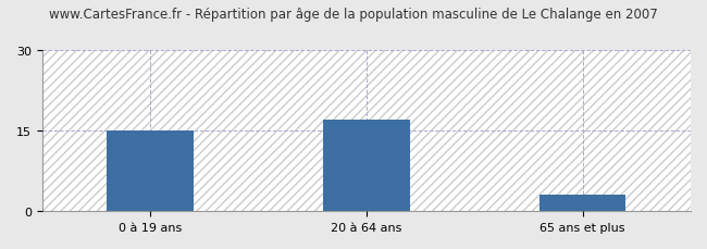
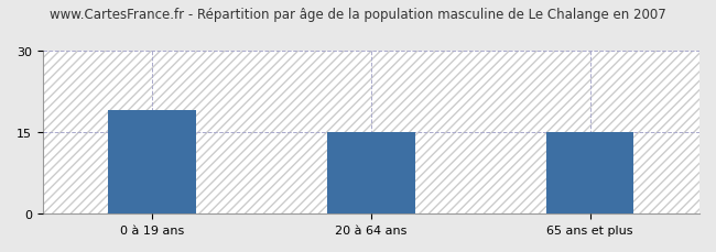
0 à 19 ans: 15 -> 19
20 à 64 ans: 17 -> 15
65 ans et plus: 3 -> 15
